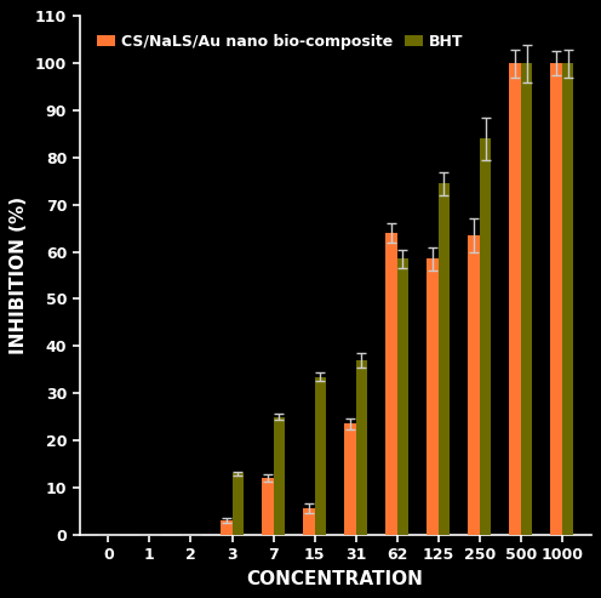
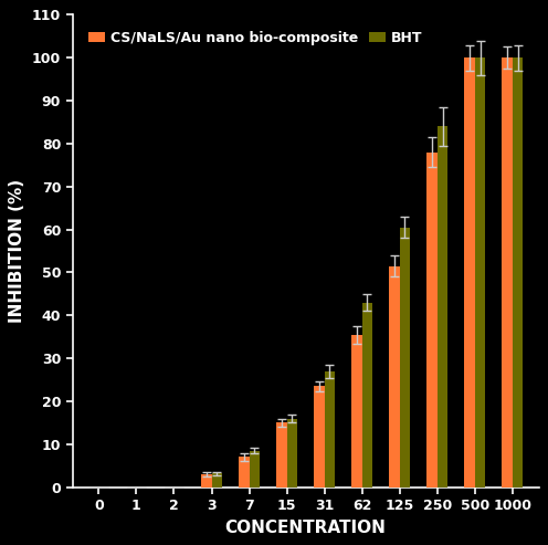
BHT/3: 13.0 -> 3.2
CS/NaLS/Au nano bio-composite/7: 12.0 -> 7.0
BHT/7: 25.0 -> 8.5
CS/NaLS/Au nano bio-composite/15: 5.5 -> 15.0
BHT/15: 33.5 -> 16.0
BHT/31: 37.0 -> 27.0
CS/NaLS/Au nano bio-composite/62: 64.0 -> 35.5
BHT/62: 58.5 -> 43.0
CS/NaLS/Au nano bio-composite/125: 58.5 -> 51.5
BHT/125: 74.5 -> 60.5
CS/NaLS/Au nano bio-composite/250: 63.5 -> 78.0
